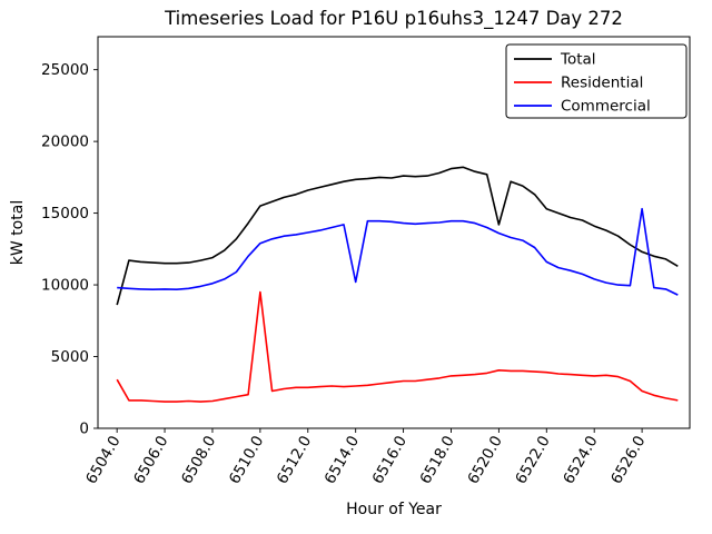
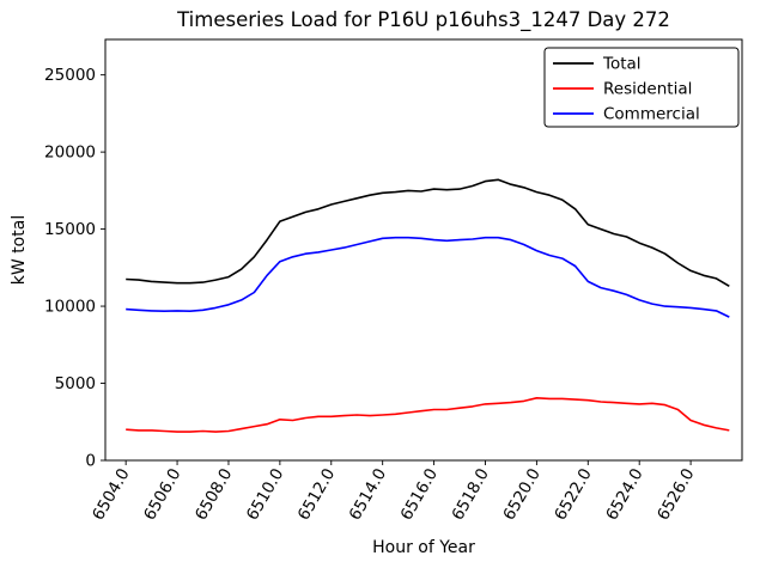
Total/6504.0: 8600 -> 11800
Residential/6504.0: 3400 -> 2000
Residential/6510.0: 9500 -> 2600
Commercial/6514.0: 10200 -> 14400
Total/6520.0: 14200 -> 17400
Commercial/6526.0: 15300 -> 9900
